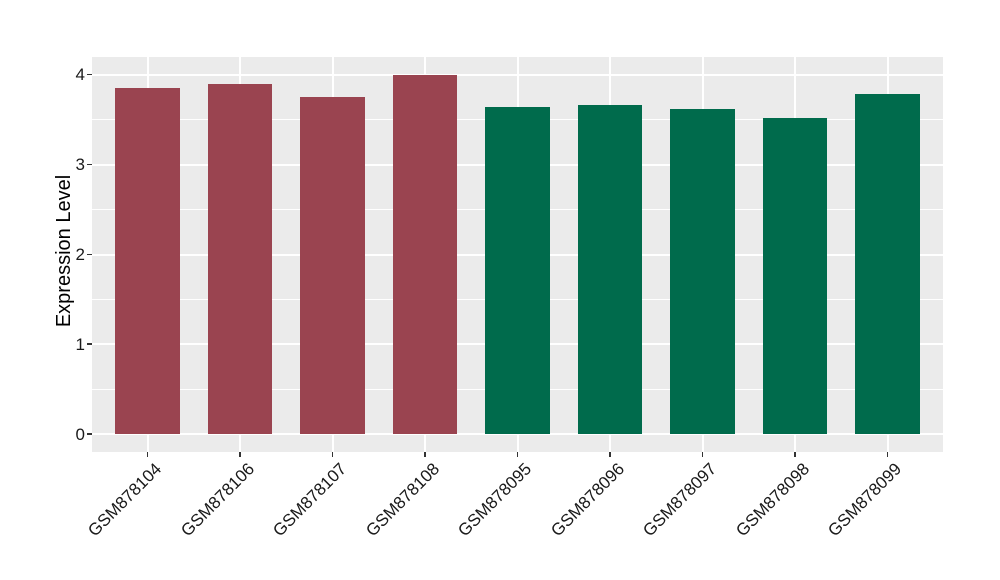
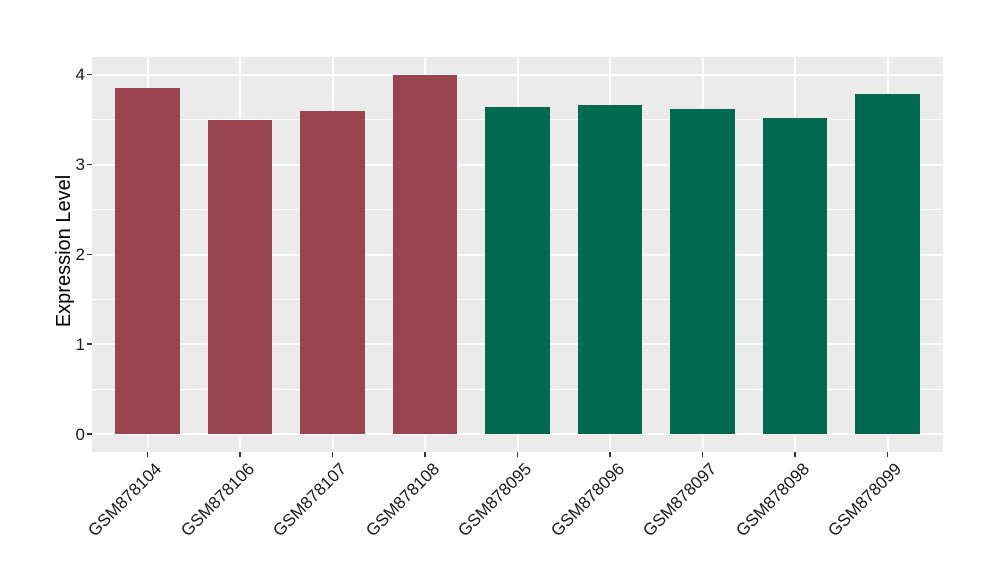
GSM878106: 3.9 -> 3.5
GSM878107: 3.8 -> 3.6
